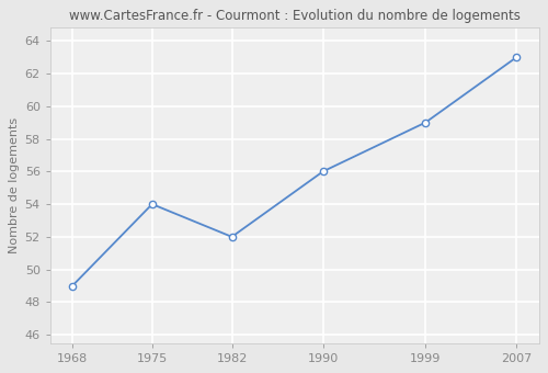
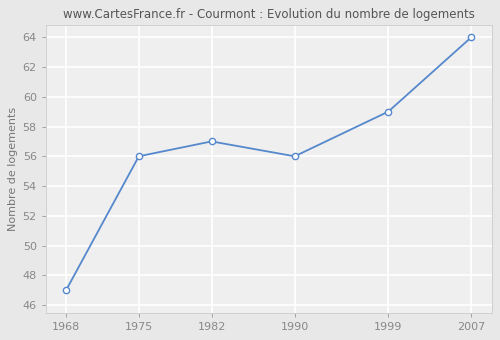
1968: 49 -> 47
1975: 54 -> 56
1982: 52 -> 57
2007: 63 -> 64
